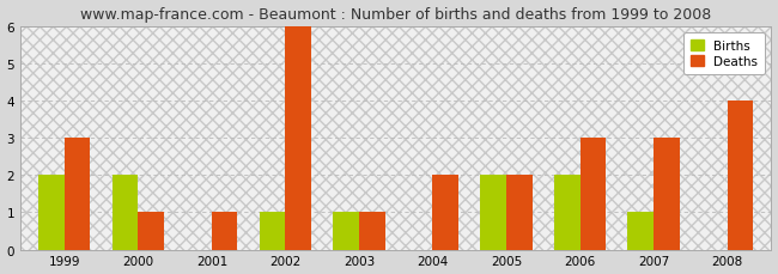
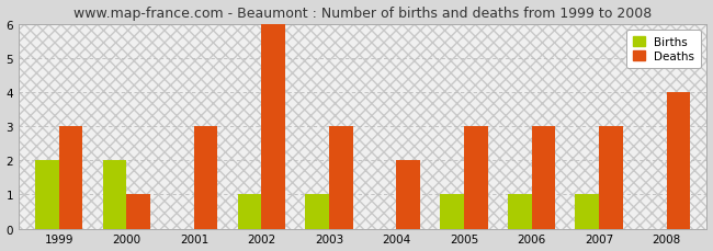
Deaths/2001: 1 -> 3
Deaths/2003: 1 -> 3
Births/2005: 2 -> 1
Deaths/2005: 2 -> 3
Births/2006: 2 -> 1
